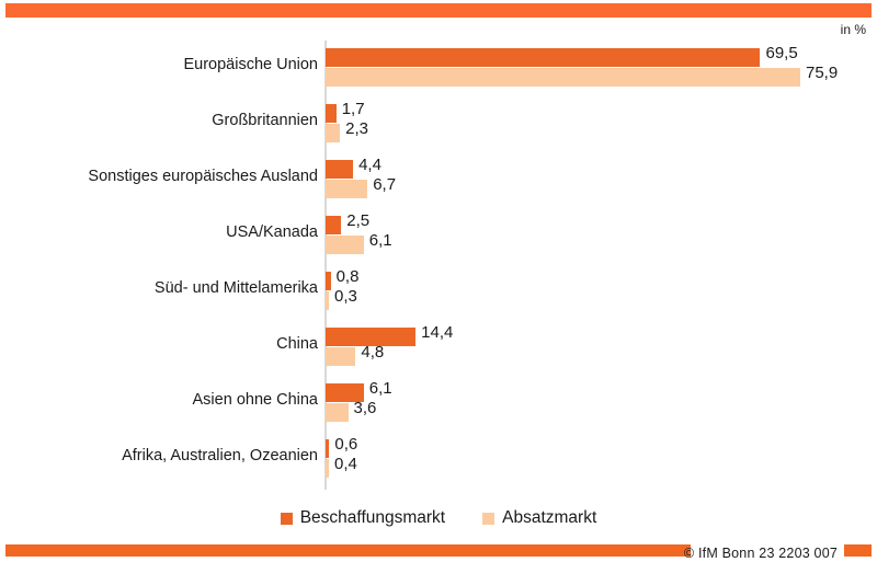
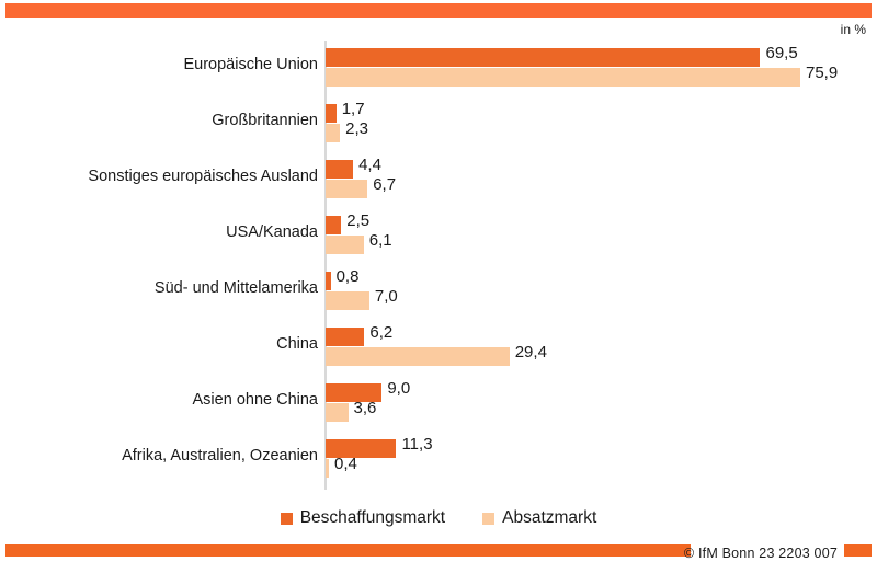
Absatzmarkt/Süd- und Mittelamerika: 0,3 -> 7,0
Beschaffungsmarkt/China: 14,4 -> 6,2
Absatzmarkt/China: 4,8 -> 29,4
Beschaffungsmarkt/Asien ohne China: 6,1 -> 9,0
Beschaffungsmarkt/Afrika, Australien, Ozeanien: 0,6 -> 11,3
